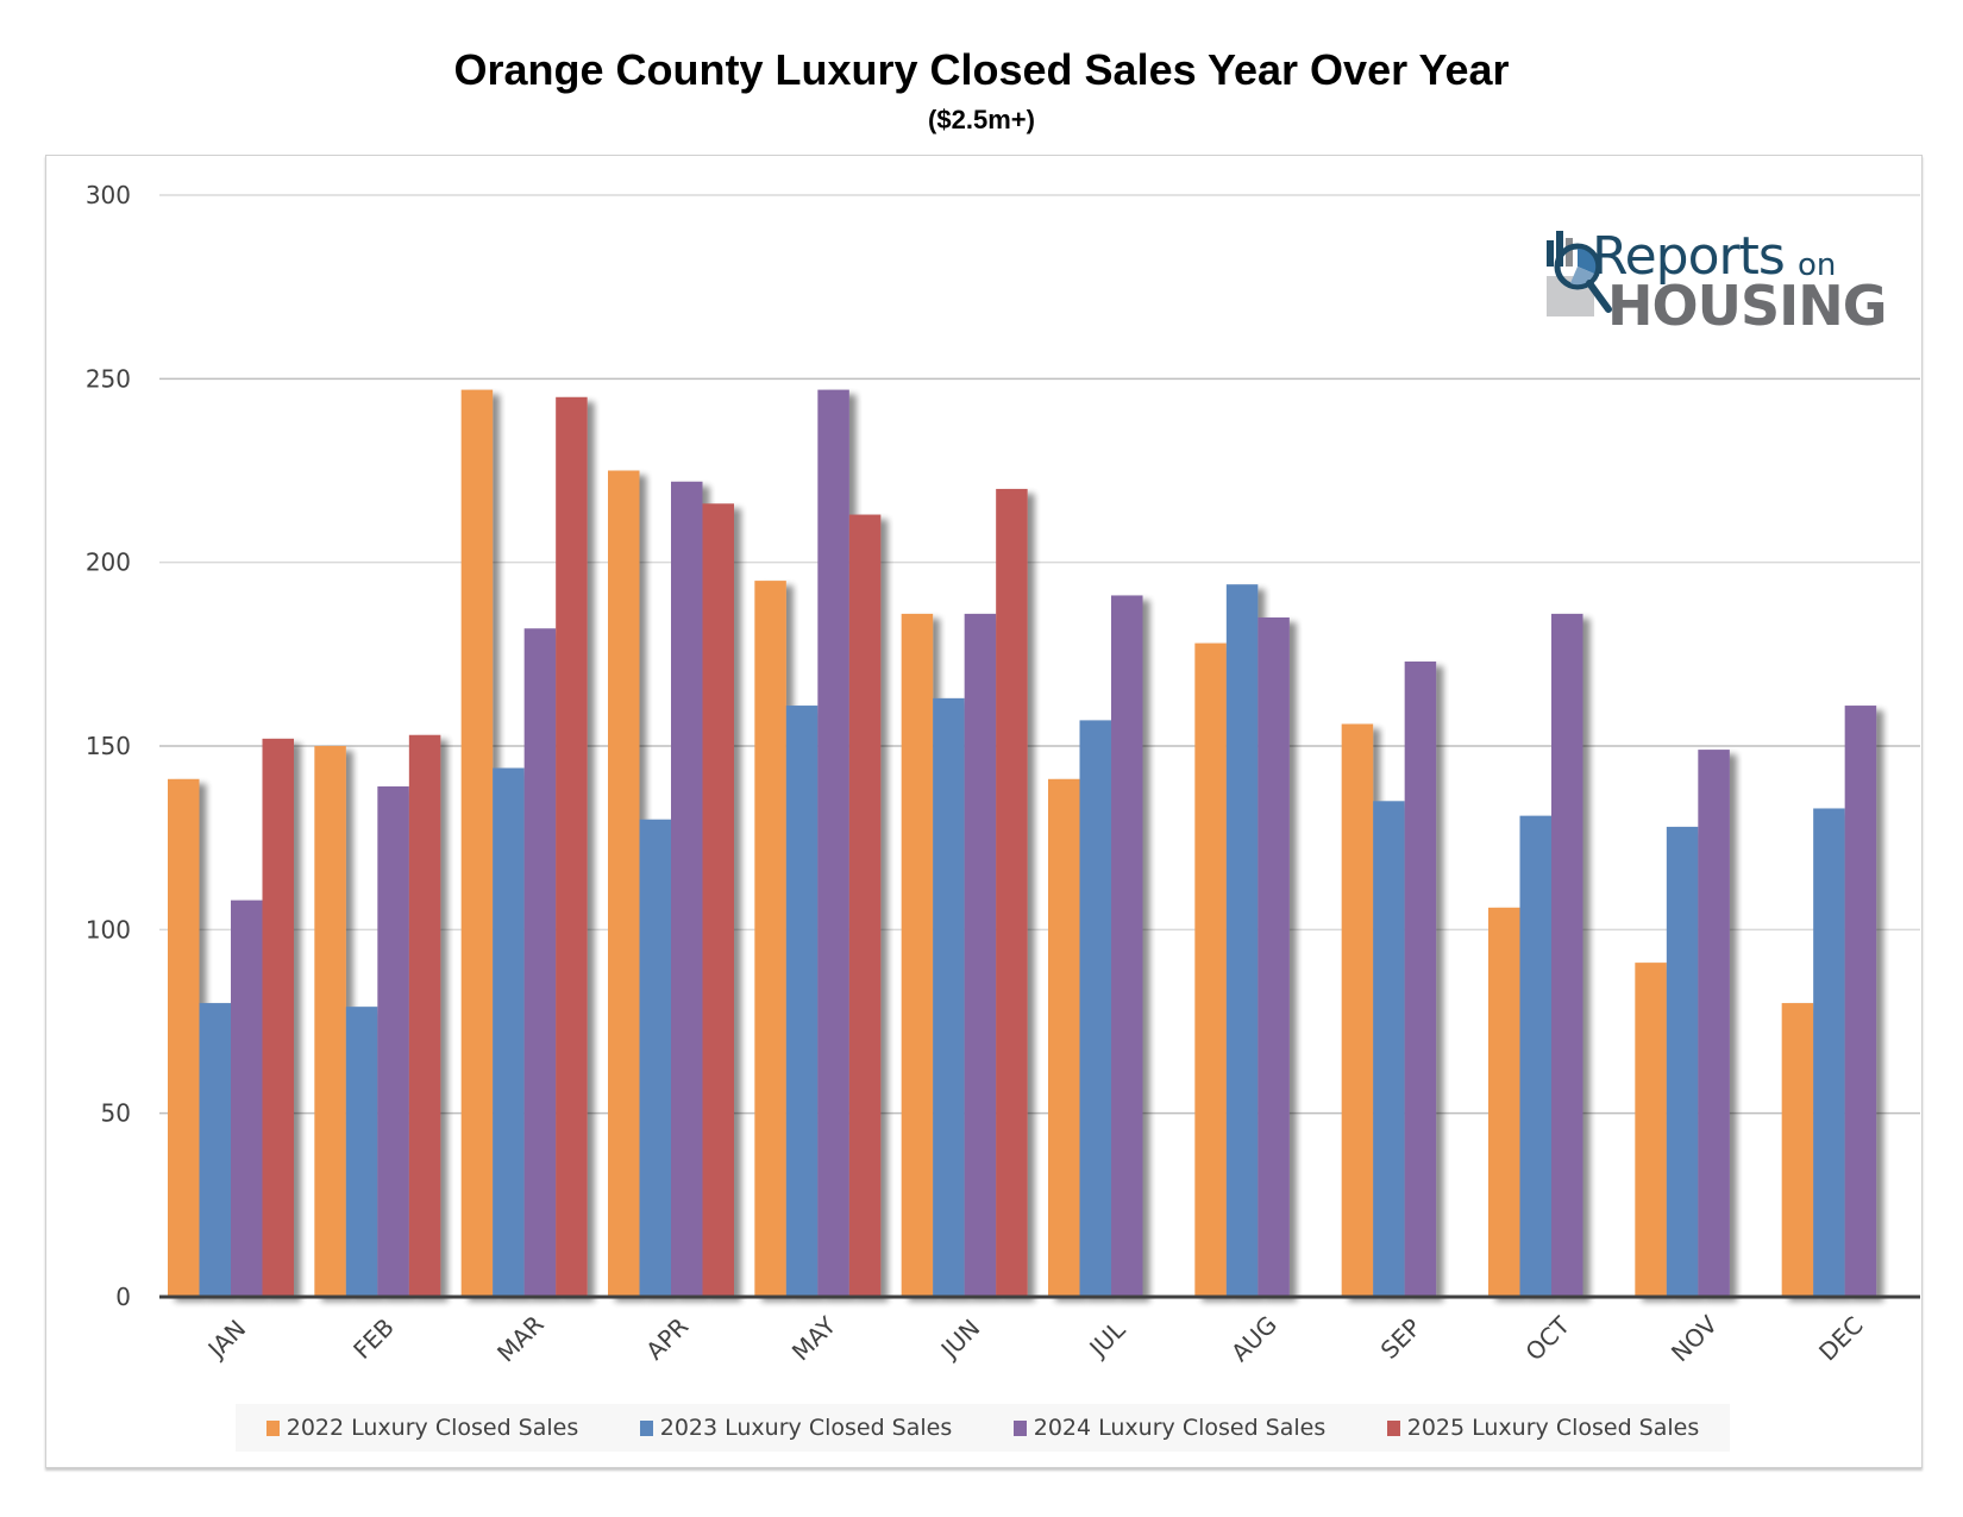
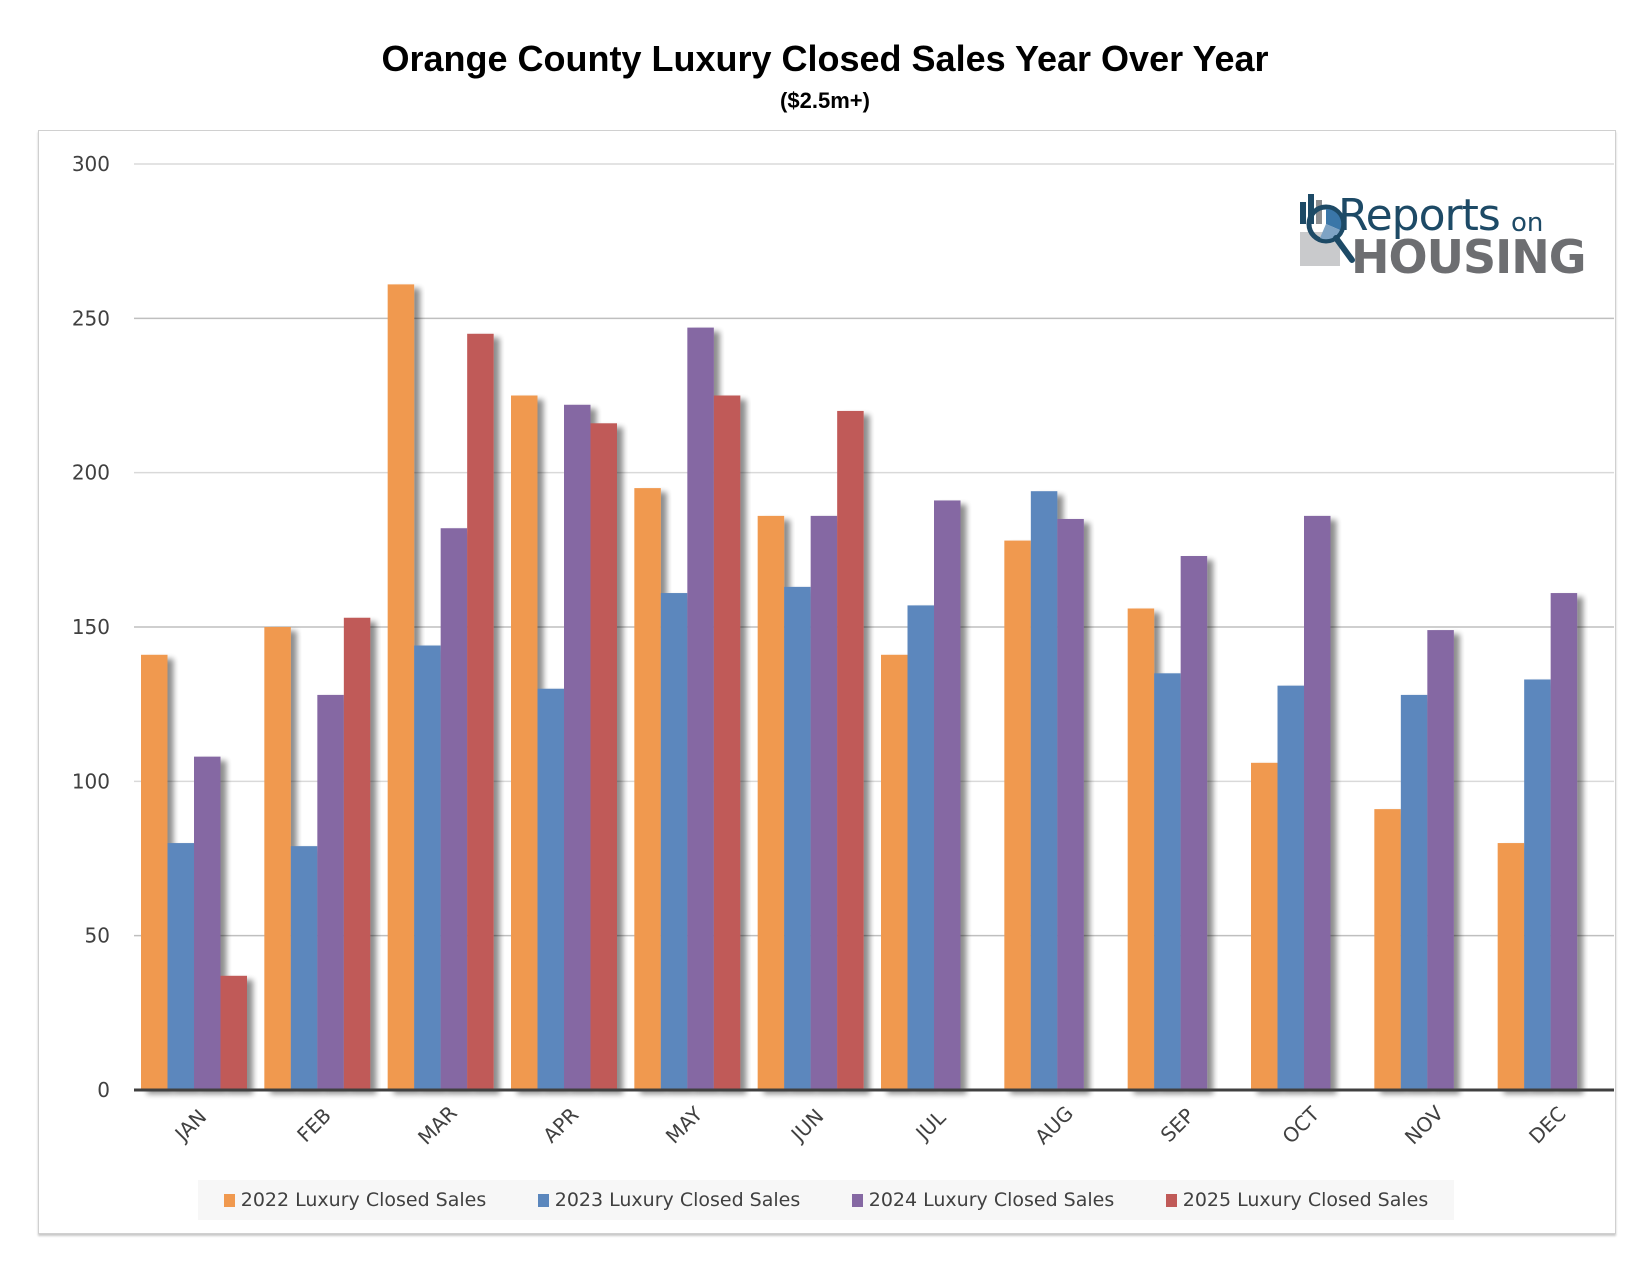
2025 Luxury Closed Sales/JAN: 152 -> 37
2024 Luxury Closed Sales/FEB: 139 -> 128
2022 Luxury Closed Sales/MAR: 247 -> 261
2025 Luxury Closed Sales/MAY: 213 -> 225
